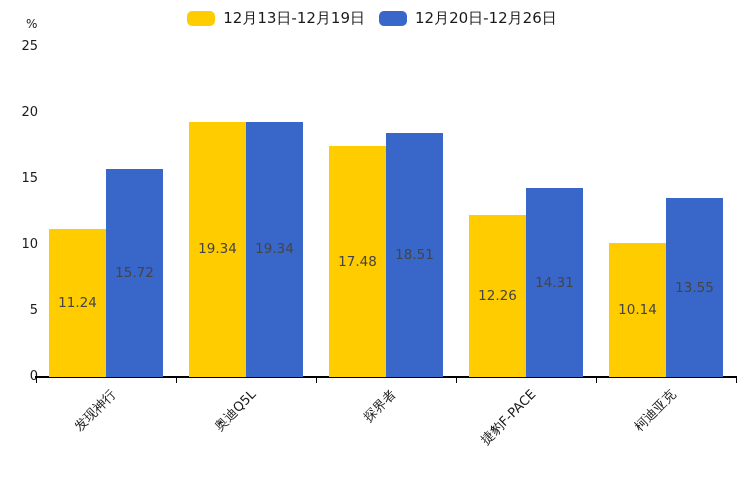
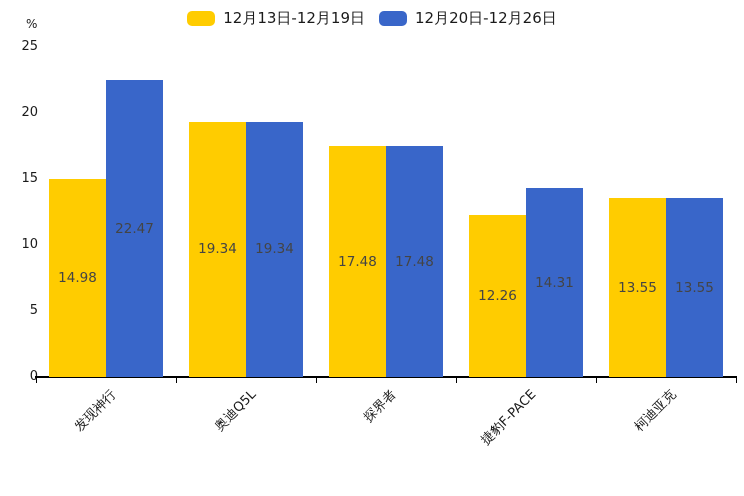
12月13日-12月19日/发现神行: 11.24 -> 14.98
12月20日-12月26日/发现神行: 15.72 -> 22.47
12月20日-12月26日/探界者: 18.51 -> 17.48
12月13日-12月19日/柯迪亚克: 10.14 -> 13.55
